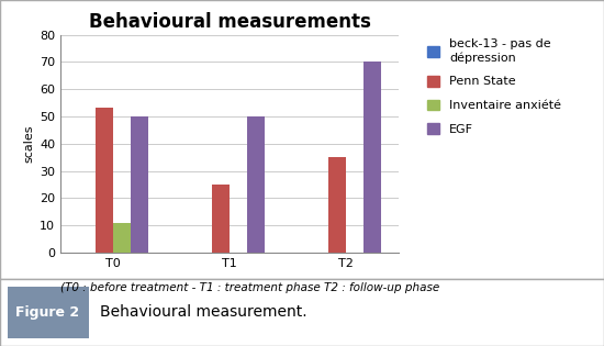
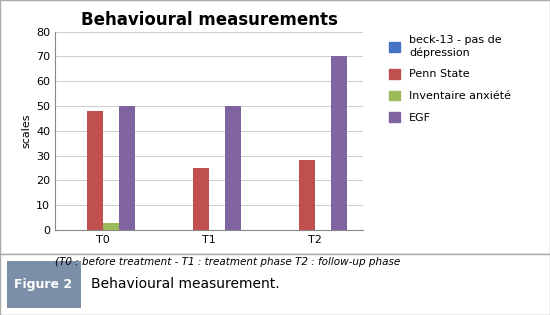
Penn State/T0: 53 -> 48
Inventaire anxiété/T0: 11 -> 3
Penn State/T2: 35 -> 28
